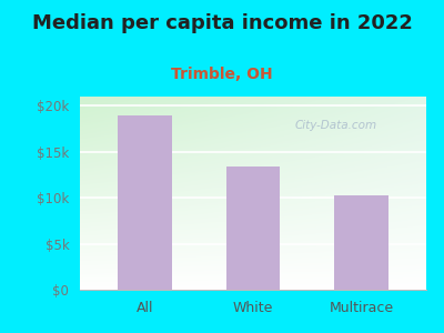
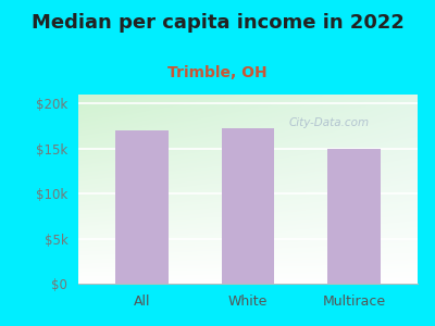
All: $19.0k -> $17.0k
White: $13.4k -> $17.2k
Multirace: $10.2k -> $15.0k
